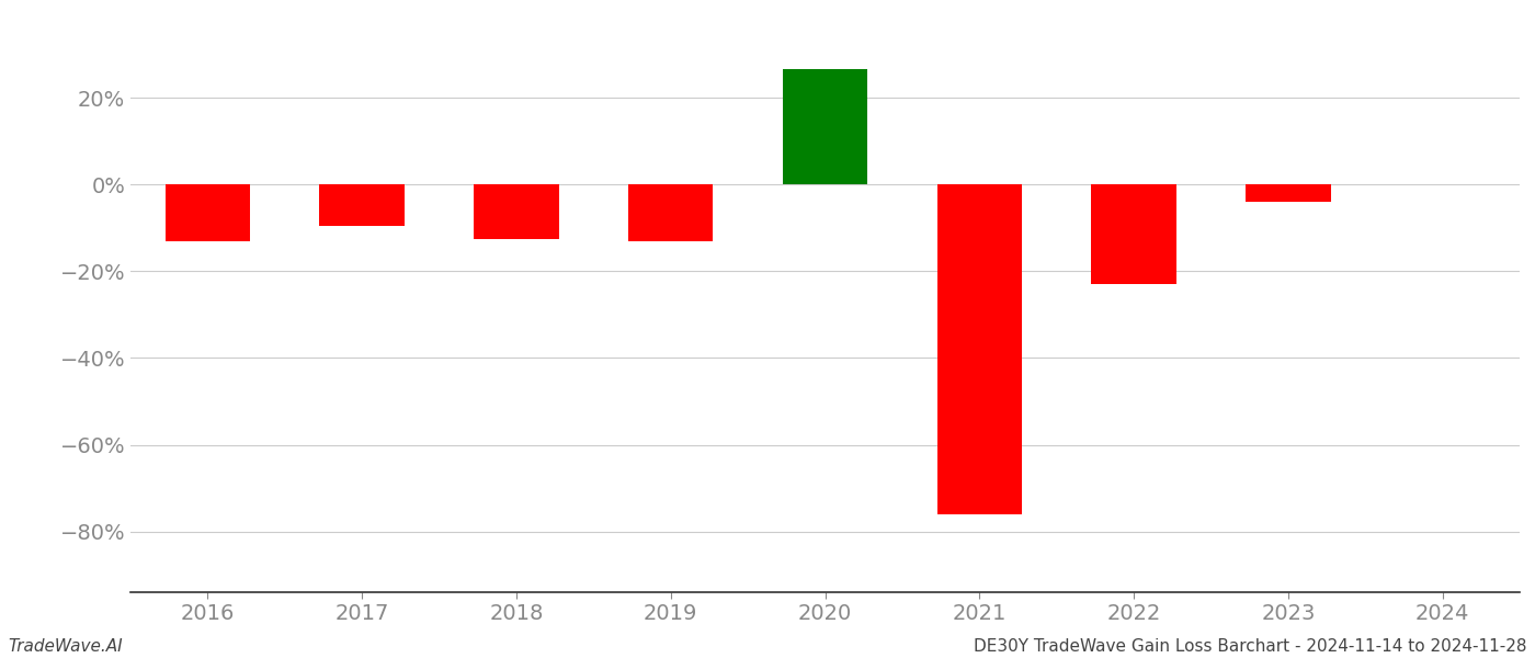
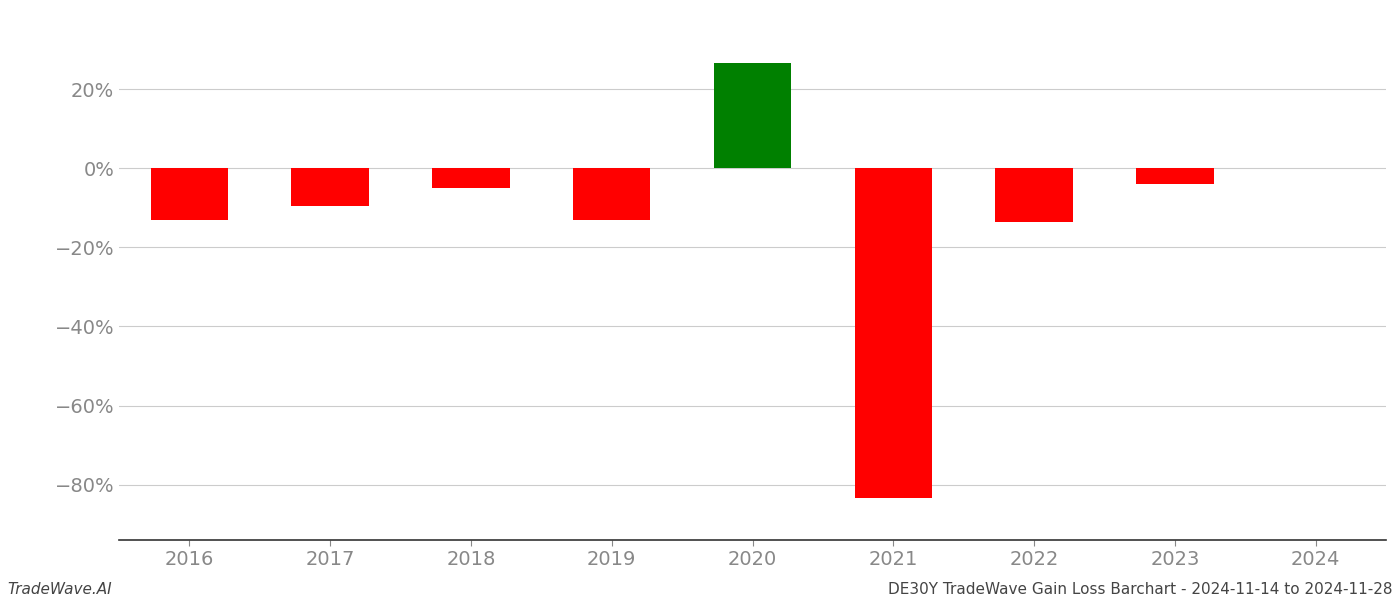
2018: -12.5% -> -5.0%
2021: -76.0% -> -83.5%
2022: -23.0% -> -13.5%
